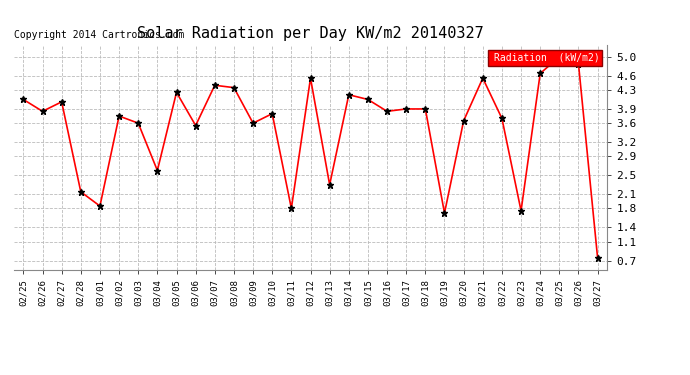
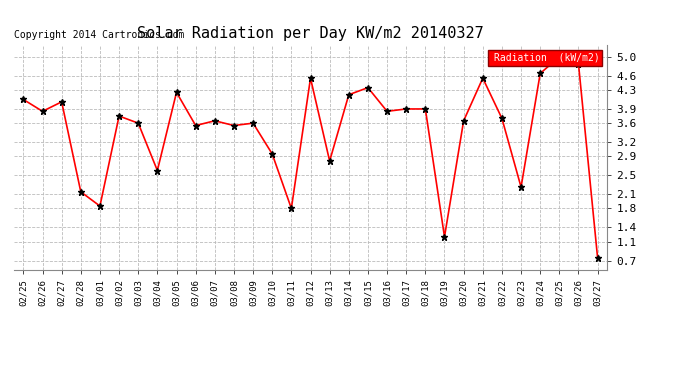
03/07: 4.40 -> 3.65
03/08: 4.35 -> 3.55
03/10: 3.80 -> 2.95
03/13: 2.30 -> 2.80
03/15: 4.10 -> 4.35
03/19: 1.70 -> 1.20
03/23: 1.75 -> 2.25
